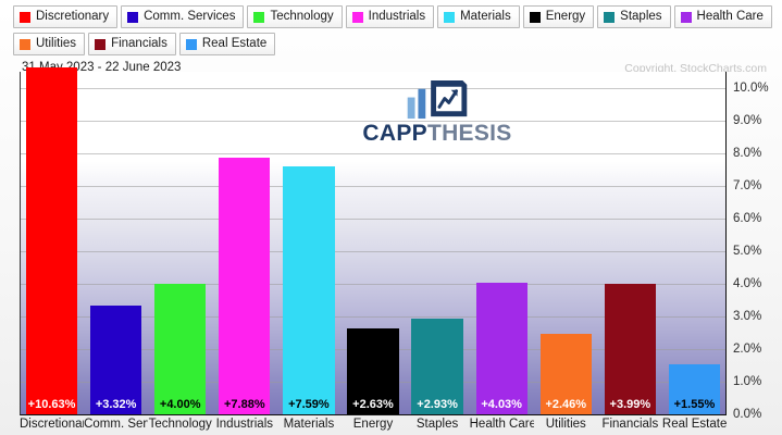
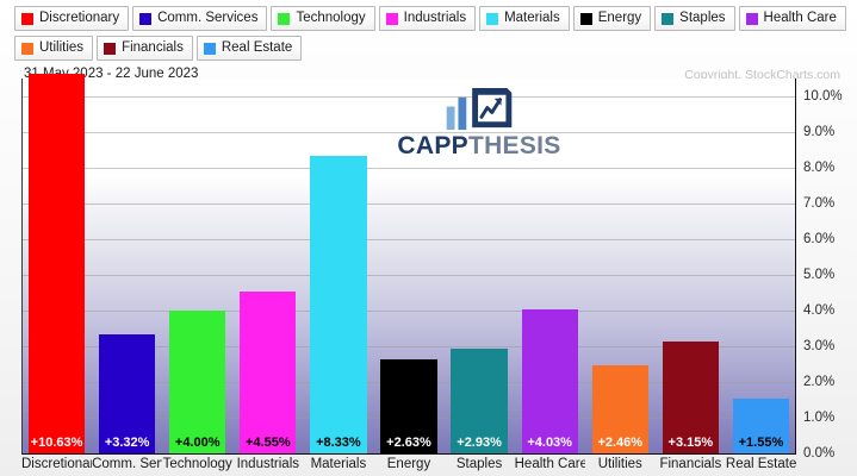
Industrials: +7.88% -> +4.55%
Materials: +7.59% -> +8.33%
Financials: +3.99% -> +3.15%
